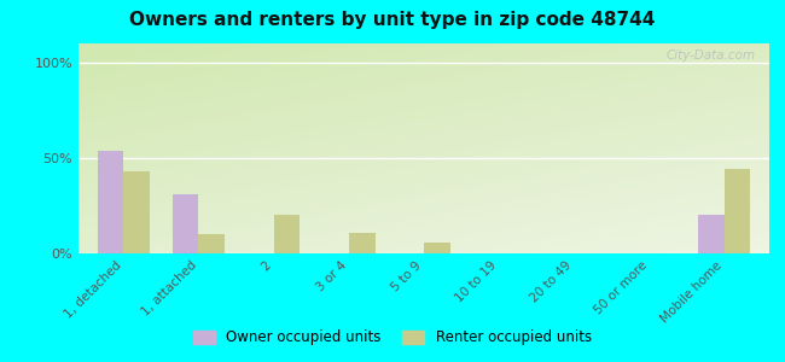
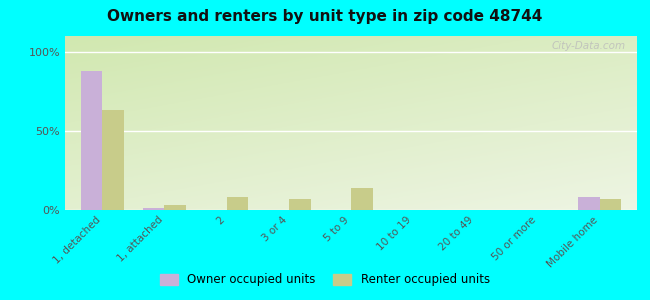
Owner occupied units/1, detached: 54% -> 88%
Renter occupied units/1, detached: 43% -> 63%
Owner occupied units/1, attached: 31% -> 1%
Renter occupied units/1, attached: 10% -> 3%
Renter occupied units/2: 20% -> 8%
Renter occupied units/3 or 4: 11% -> 7%
Renter occupied units/5 to 9: 6% -> 14%
Owner occupied units/Mobile home: 20% -> 8%
Renter occupied units/Mobile home: 44% -> 7%
